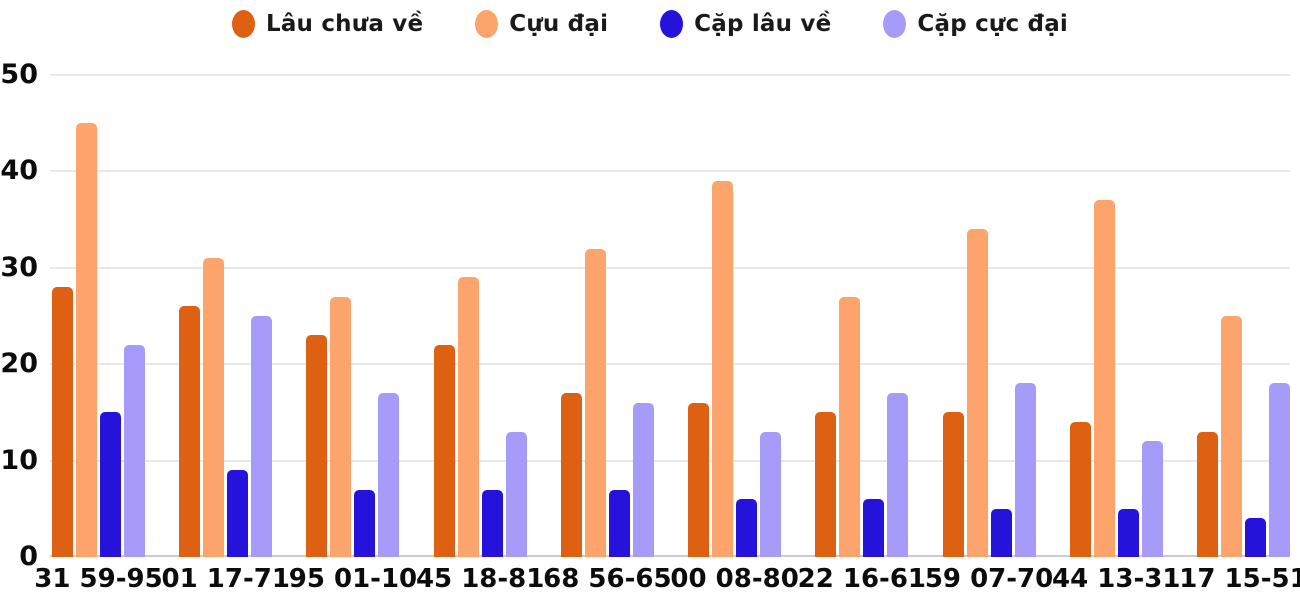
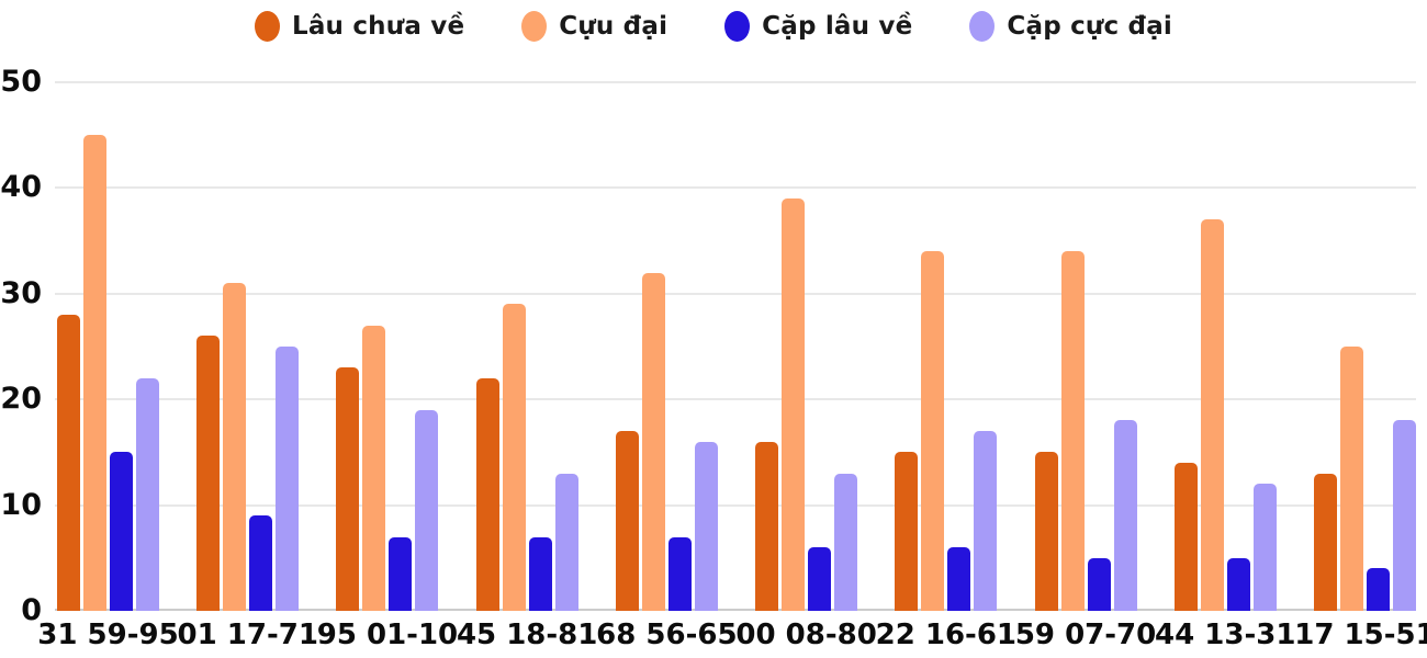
Cặp cực đại/95 01-10: 17 -> 19
Cựu đại/22 16-61: 27 -> 34
